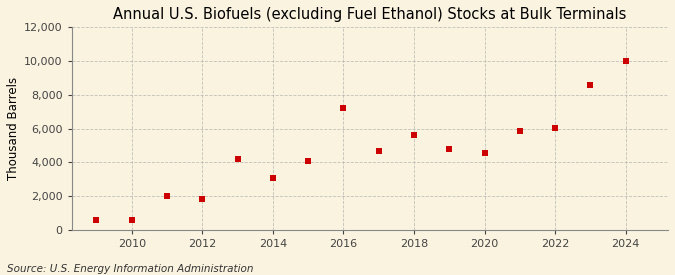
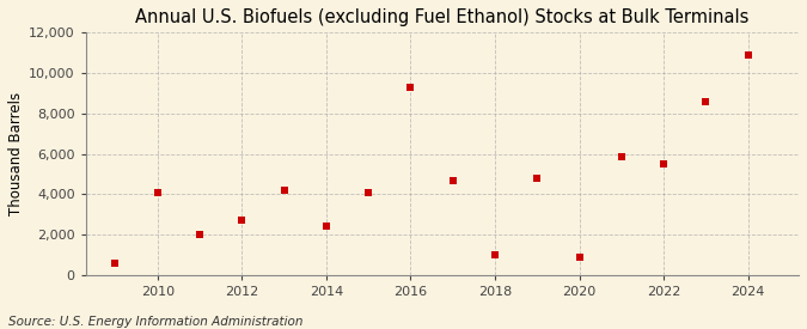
2010: 600 -> 4,100
2012: 1,800 -> 2,700
2014: 3,000 -> 2,400
2016: 7,200 -> 9,300
2018: 5,600 -> 1,000
2020: 4,600 -> 900
2022: 6,000 -> 5,500
2024: 10,000 -> 10,900
